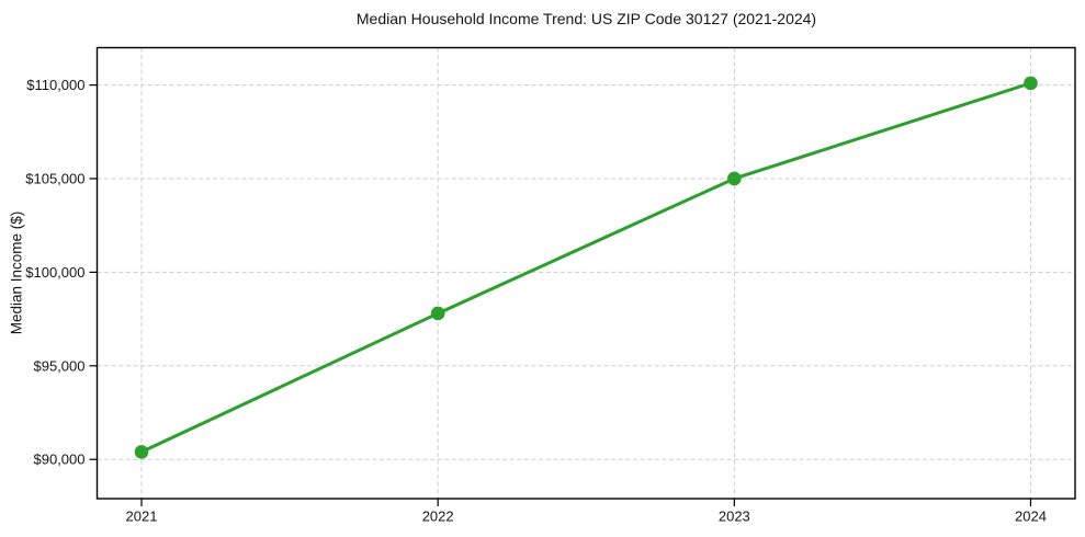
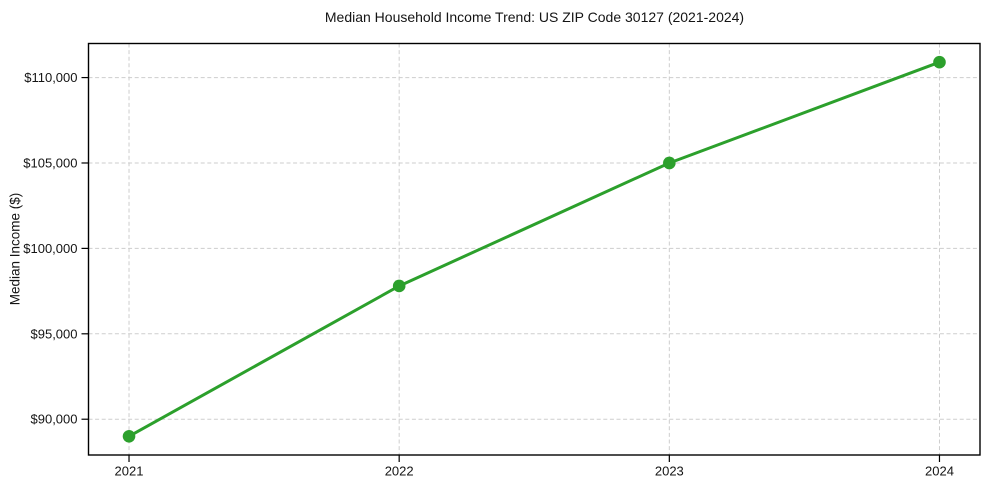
2021: $90400 -> $89000
2024: $110100 -> $110900
